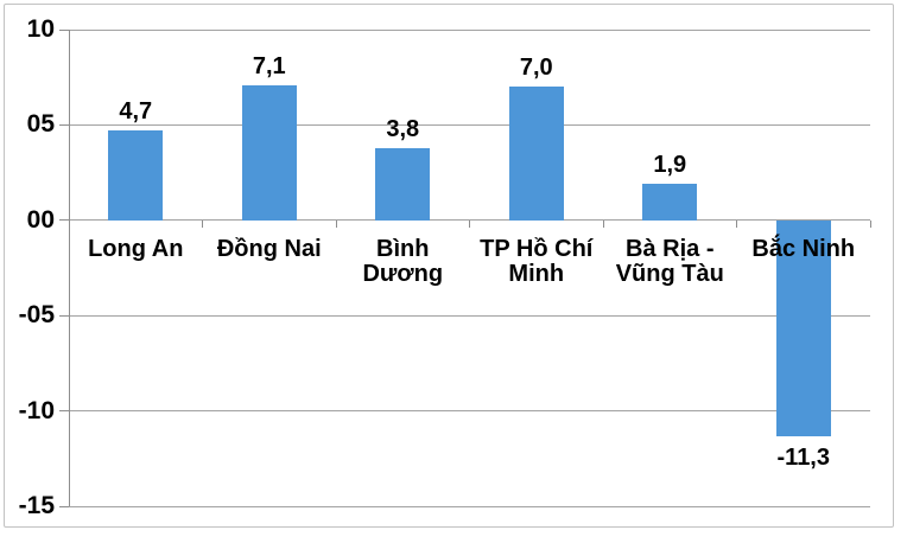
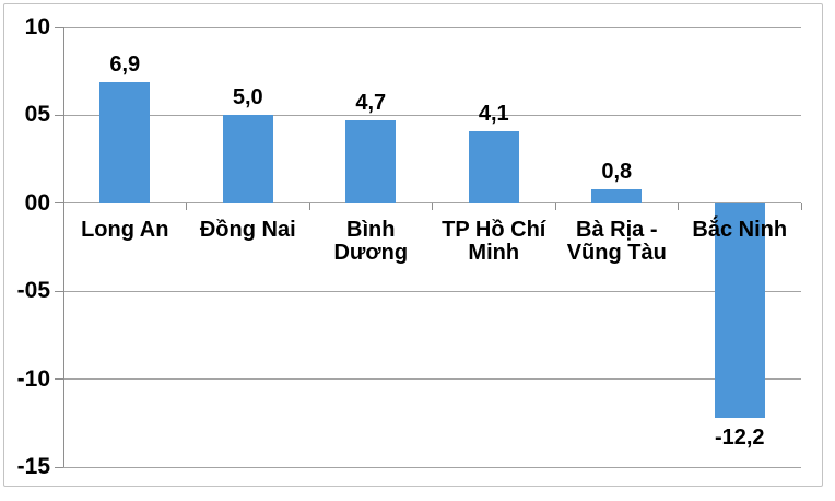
Long An: 4,7 -> 6,9
Đồng Nai: 7,1 -> 5,0
Bình Dương: 3,8 -> 4,7
TP Hồ Chí Minh: 7,0 -> 4,1
Bà Rịa - Vũng Tàu: 1,9 -> 0,8
Bắc Ninh: -11,3 -> -12,2
